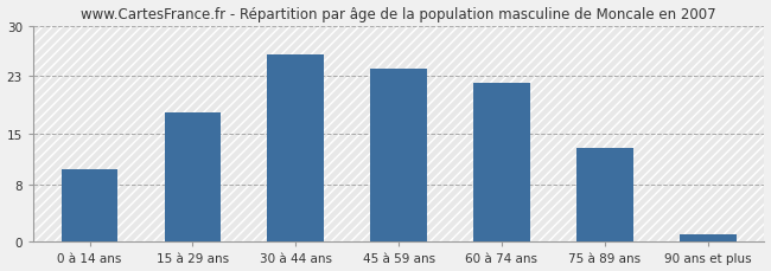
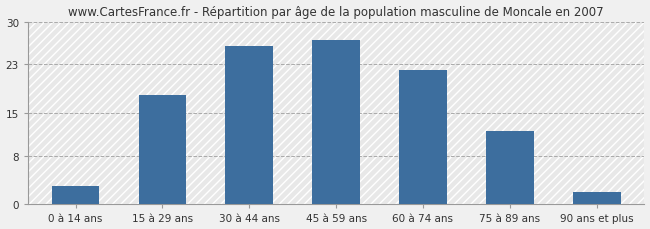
0 à 14 ans: 10 -> 3
45 à 59 ans: 24 -> 27
75 à 89 ans: 13 -> 12
90 ans et plus: 1 -> 2
